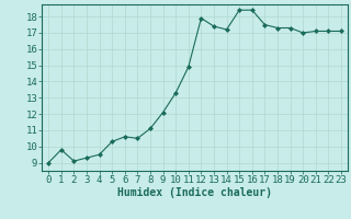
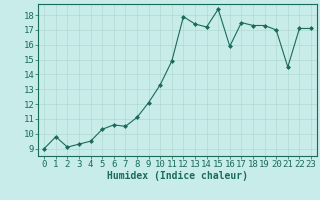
16: 18.4 -> 15.9
21: 17.1 -> 14.5
